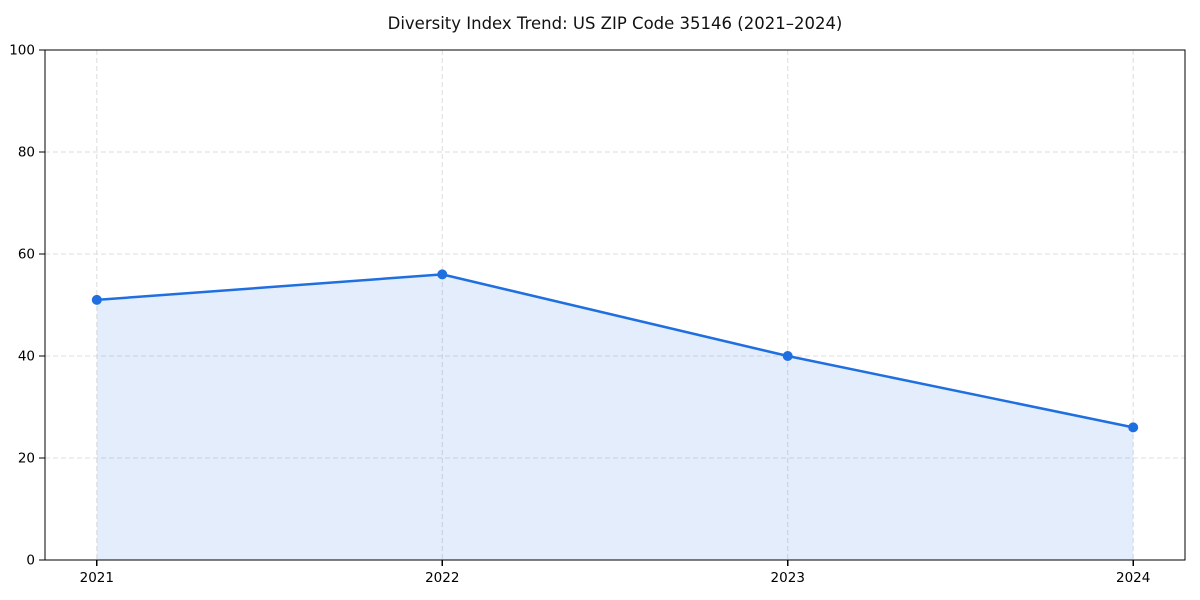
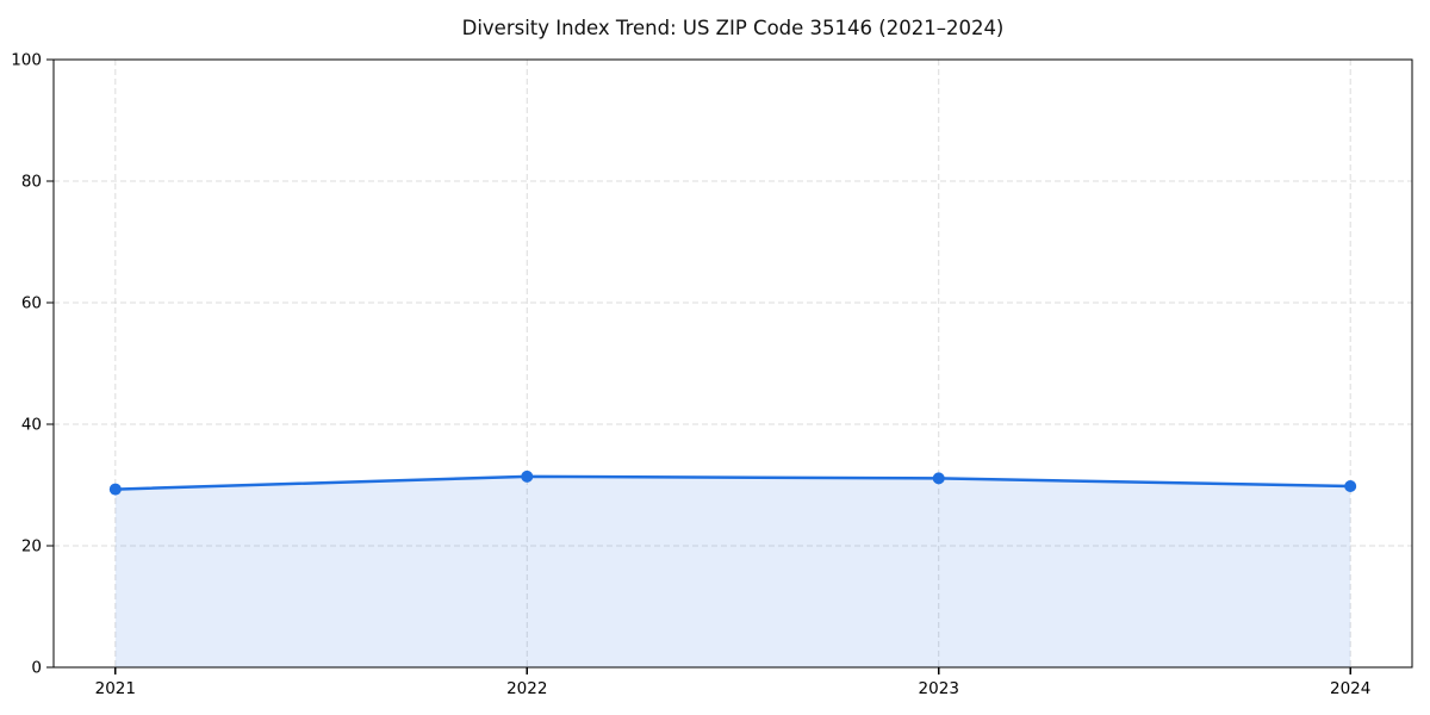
2021: 51 -> 29
2022: 56 -> 31
2023: 40 -> 31
2024: 26 -> 30
